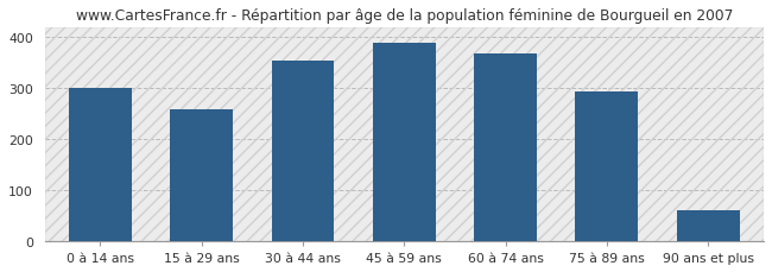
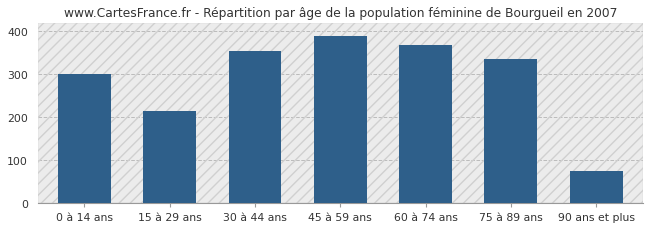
15 à 29 ans: 258 -> 215
75 à 89 ans: 295 -> 335
90 ans et plus: 60 -> 75
